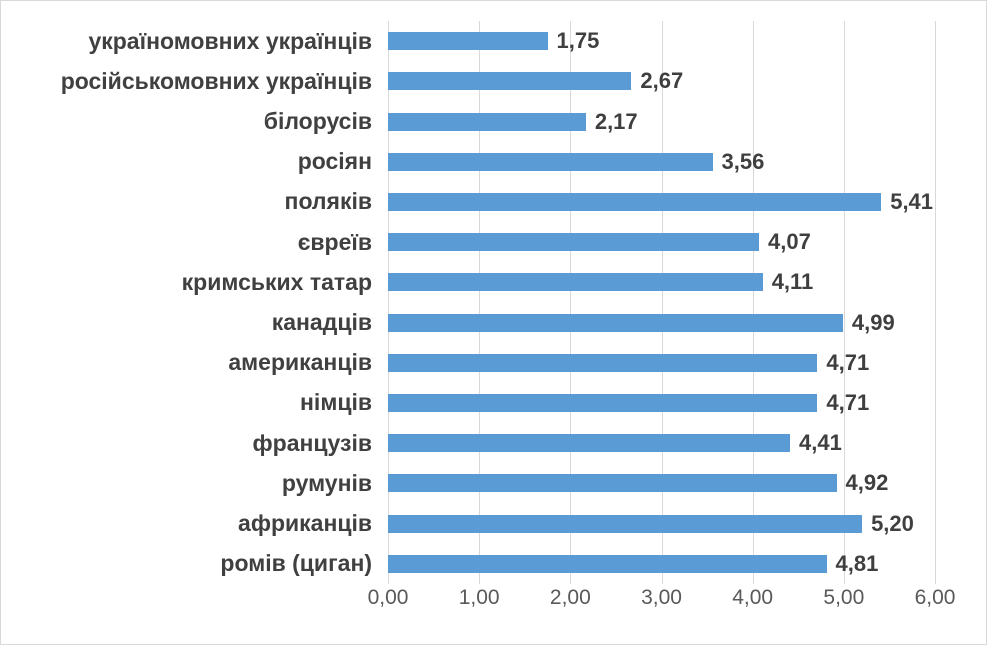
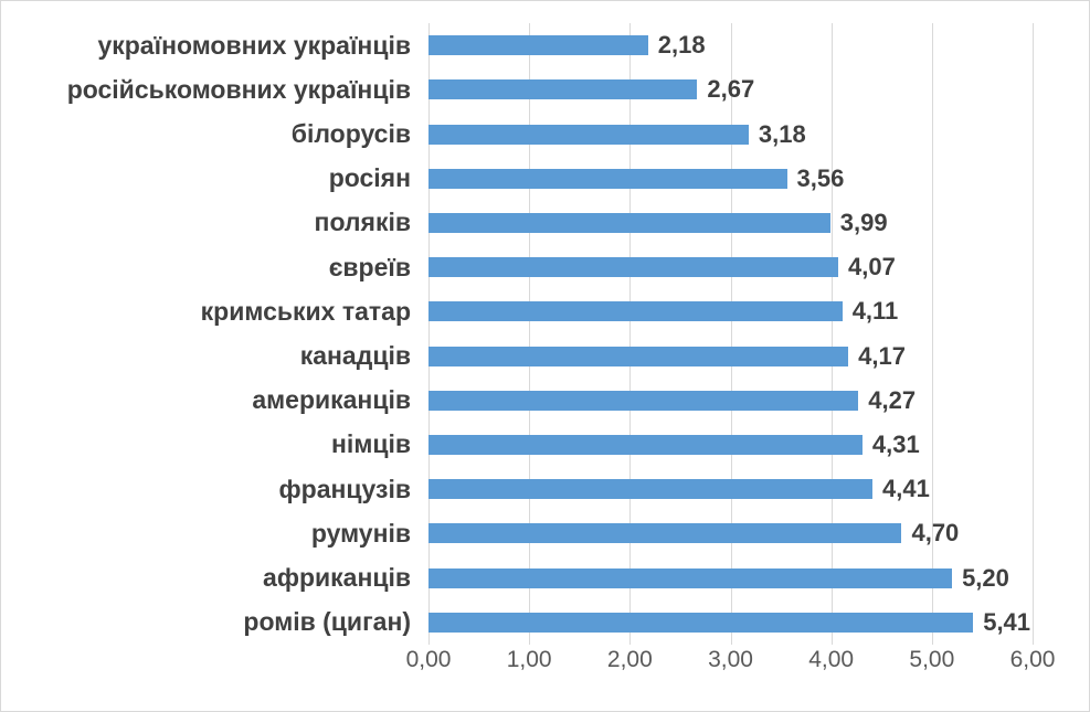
україномовних українців: 1,75 -> 2,18
білорусів: 2,17 -> 3,18
поляків: 5,41 -> 3,99
канадців: 4,99 -> 4,17
американців: 4,71 -> 4,27
німців: 4,71 -> 4,31
румунів: 4,92 -> 4,70
ромів (циган): 4,81 -> 5,41
